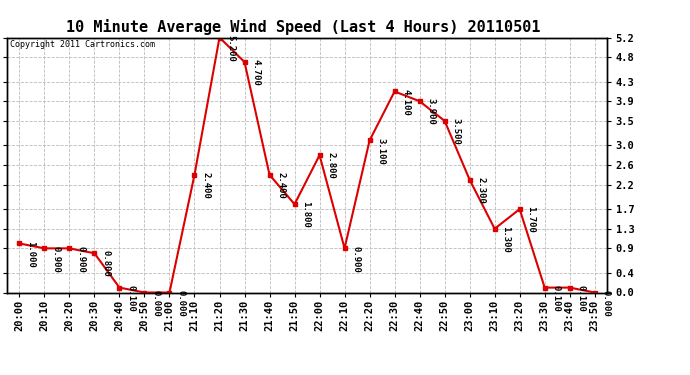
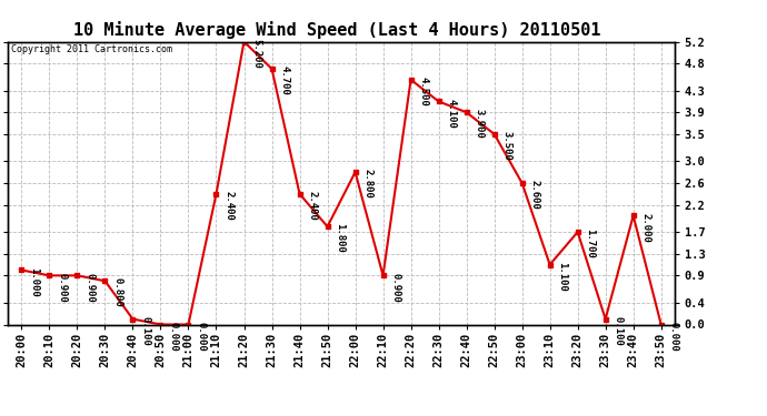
22:20: 3.100 -> 4.500
23:00: 2.300 -> 2.600
23:10: 1.300 -> 1.100
23:40: 0.100 -> 2.000
